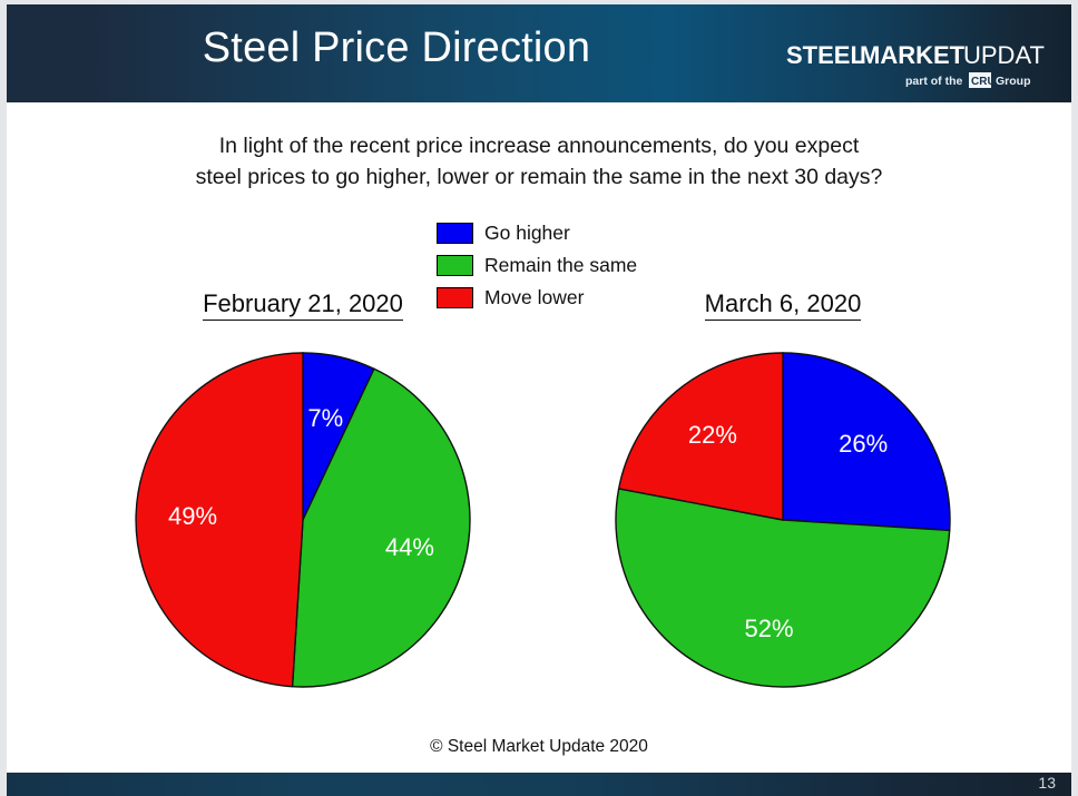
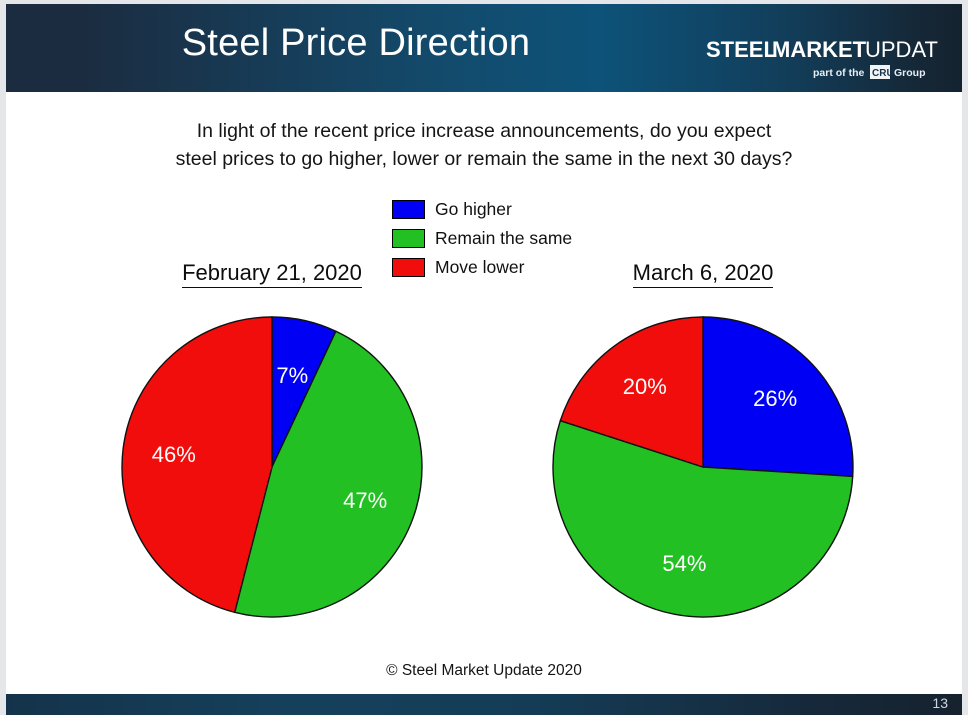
February 21, 2020/Remain the same: 44% -> 47%
February 21, 2020/Move lower: 49% -> 46%
March 6, 2020/Remain the same: 52% -> 54%
March 6, 2020/Move lower: 22% -> 20%
